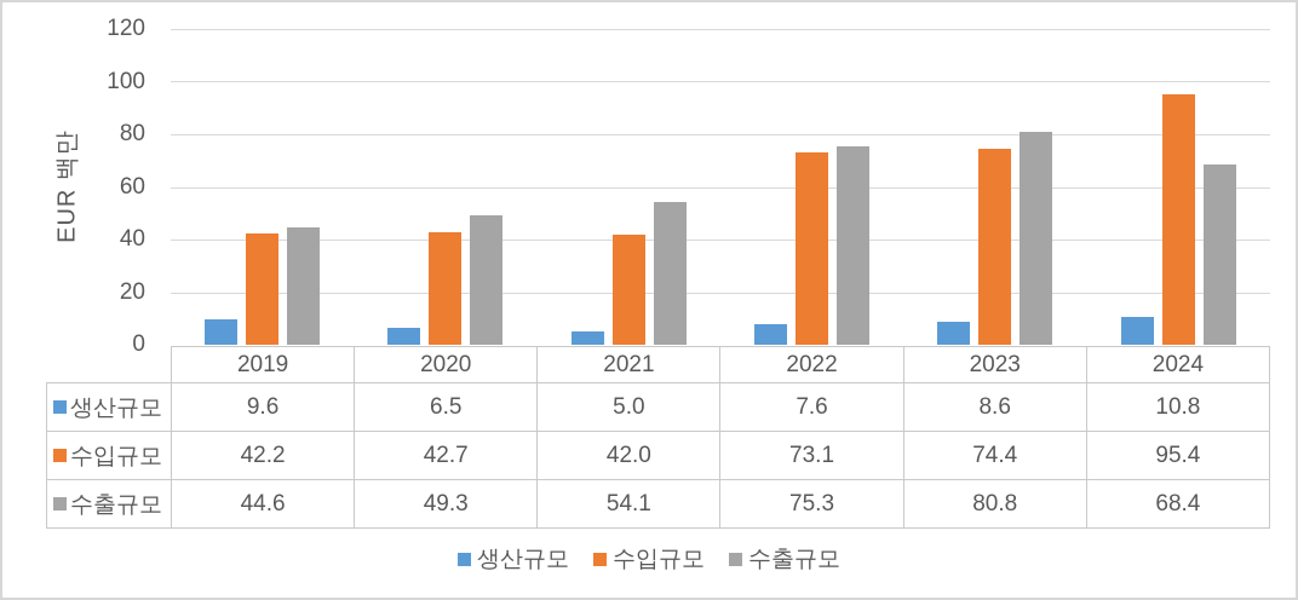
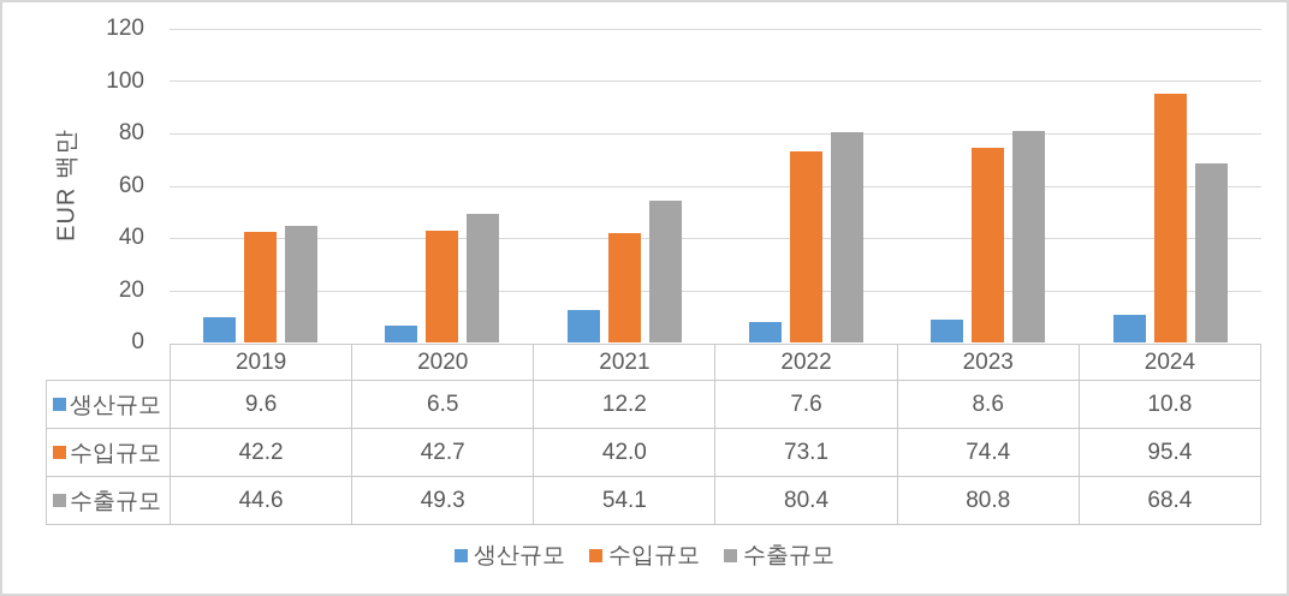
생산규모/2021: 5.0 -> 12.2
수출규모/2022: 75.3 -> 80.4
